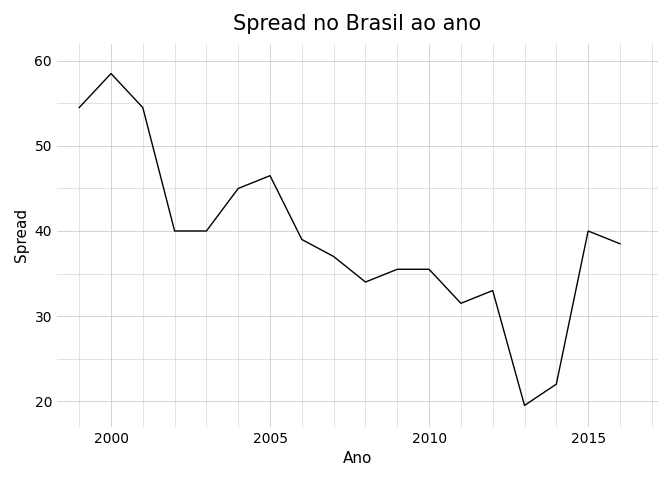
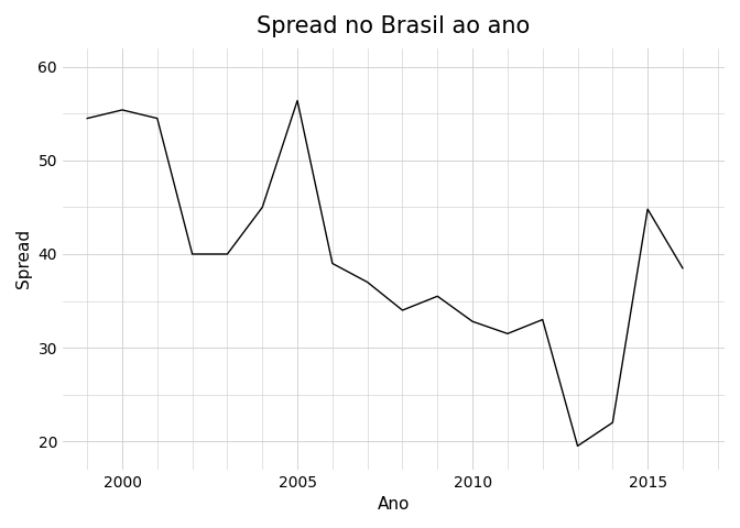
2000: 58.5 -> 55.4
2005: 46.5 -> 56.4
2010: 35.5 -> 32.8
2015: 40.0 -> 44.8
